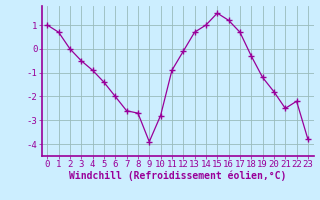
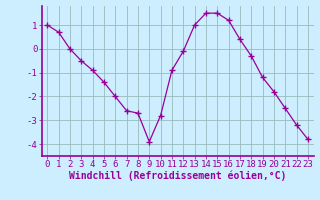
13: 0.7 -> 1.0
14: 1.0 -> 1.5
17: 0.7 -> 0.4
22: -2.2 -> -3.2
